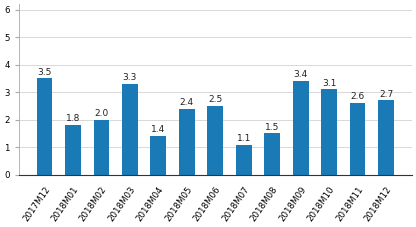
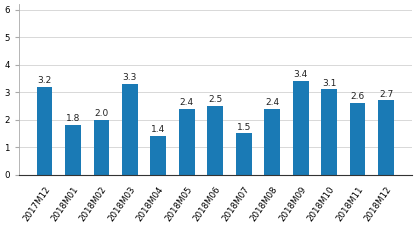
2017M12: 3.5 -> 3.2
2018M07: 1.1 -> 1.5
2018M08: 1.5 -> 2.4
